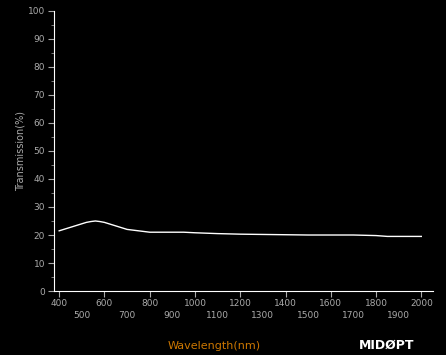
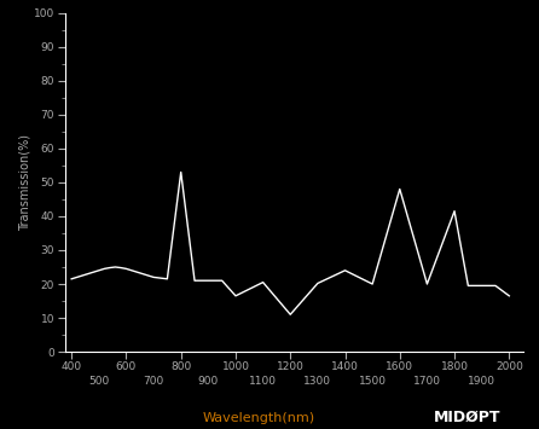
800: 21.0 -> 53.0
1000: 20.8 -> 16.5
1200: 20.3 -> 11.0
1400: 20.1 -> 24.0
1600: 20.0 -> 48.0
1800: 19.8 -> 41.5
2000: 19.5 -> 16.5
